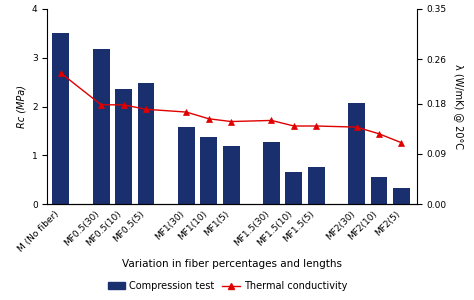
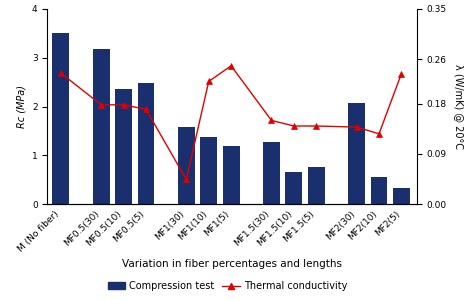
Thermal conductivity/MF1(30): 0.165 -> 0.044
Thermal conductivity/MF1(10): 0.153 -> 0.220
Thermal conductivity/MF1(5): 0.148 -> 0.248
Thermal conductivity/MF2(5): 0.110 -> 0.234
